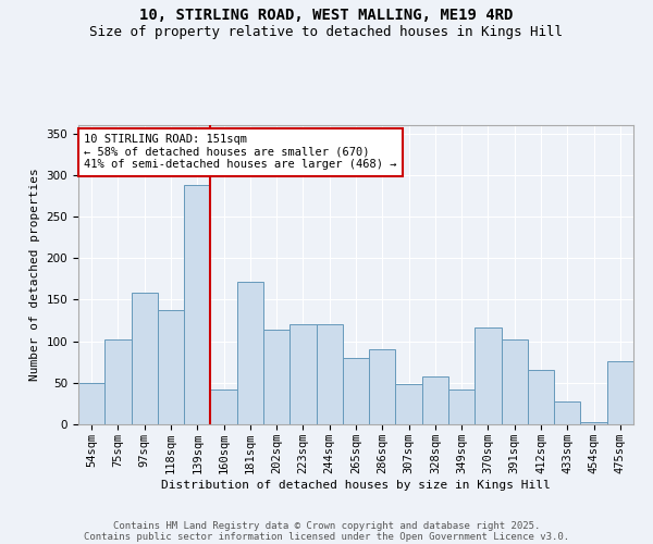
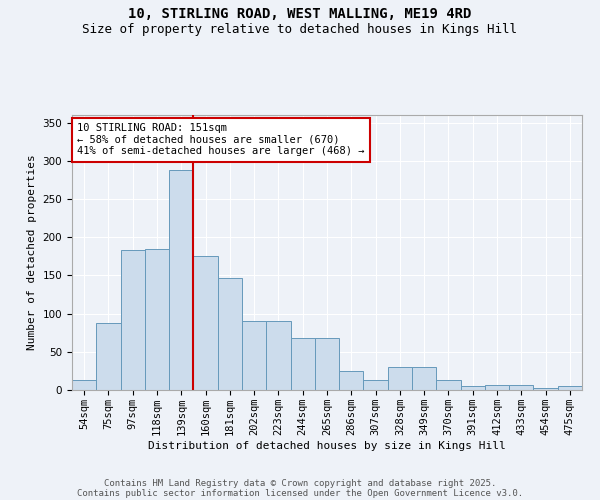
54sqm: 50 -> 13
75sqm: 102 -> 88
97sqm: 158 -> 183
118sqm: 138 -> 185
160sqm: 42 -> 175
181sqm: 172 -> 147
202sqm: 114 -> 90
223sqm: 120 -> 90
244sqm: 120 -> 68
265sqm: 80 -> 68
286sqm: 90 -> 25
307sqm: 48 -> 13
328sqm: 58 -> 30
349sqm: 42 -> 30
370sqm: 116 -> 13
391sqm: 102 -> 5
412sqm: 66 -> 6
433sqm: 28 -> 6
475sqm: 76 -> 5
